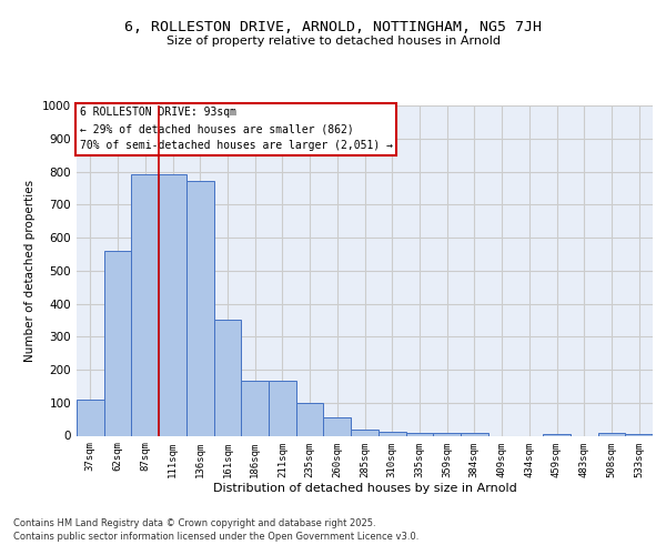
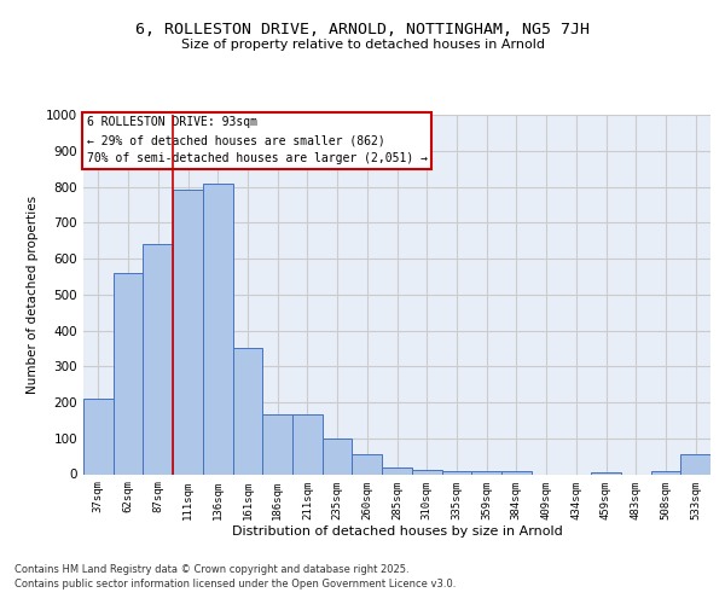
37sqm: 110 -> 210
87sqm: 790 -> 640
136sqm: 770 -> 810
533sqm: 5 -> 55
